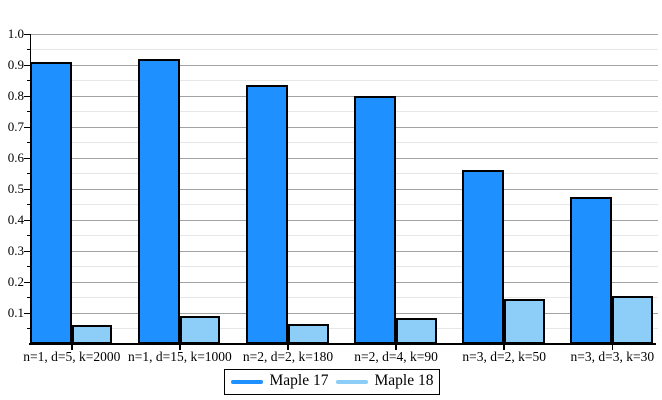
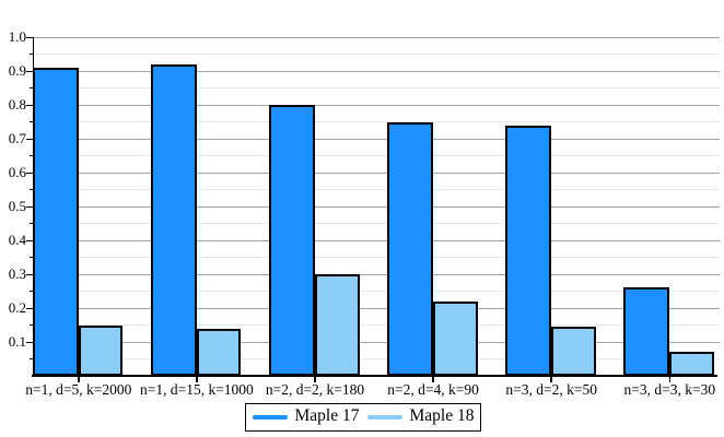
Maple 18/n=1, d=5, k=2000: 0.06 -> 0.15
Maple 18/n=1, d=15, k=1000: 0.09 -> 0.14
Maple 17/n=2, d=2, k=180: 0.83 -> 0.80
Maple 18/n=2, d=2, k=180: 0.07 -> 0.30
Maple 17/n=2, d=4, k=90: 0.80 -> 0.75
Maple 18/n=2, d=4, k=90: 0.09 -> 0.22
Maple 17/n=3, d=2, k=50: 0.56 -> 0.74
Maple 17/n=3, d=3, k=30: 0.47 -> 0.26
Maple 18/n=3, d=3, k=30: 0.15 -> 0.07
